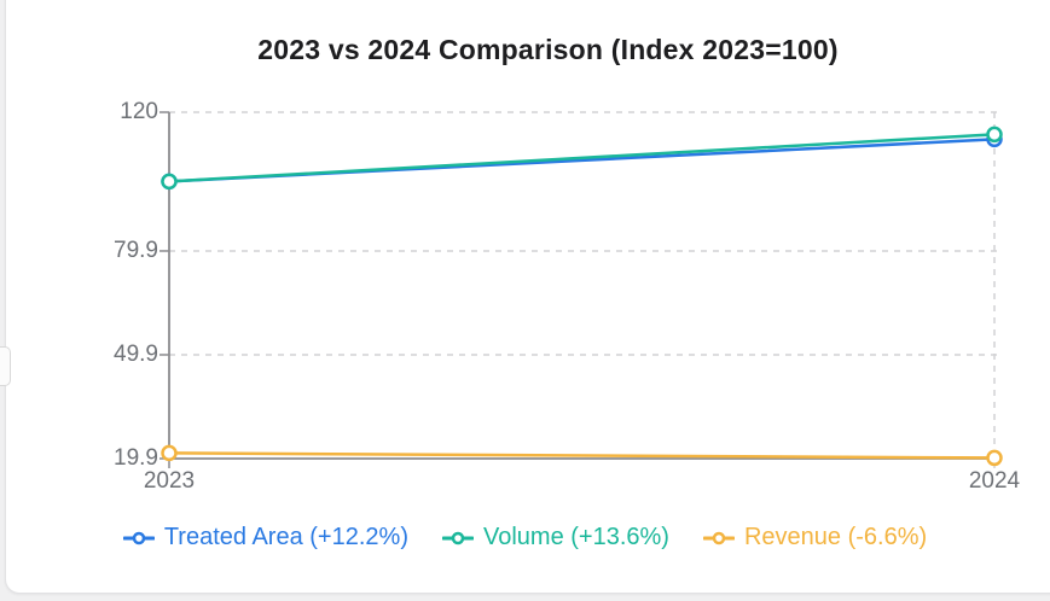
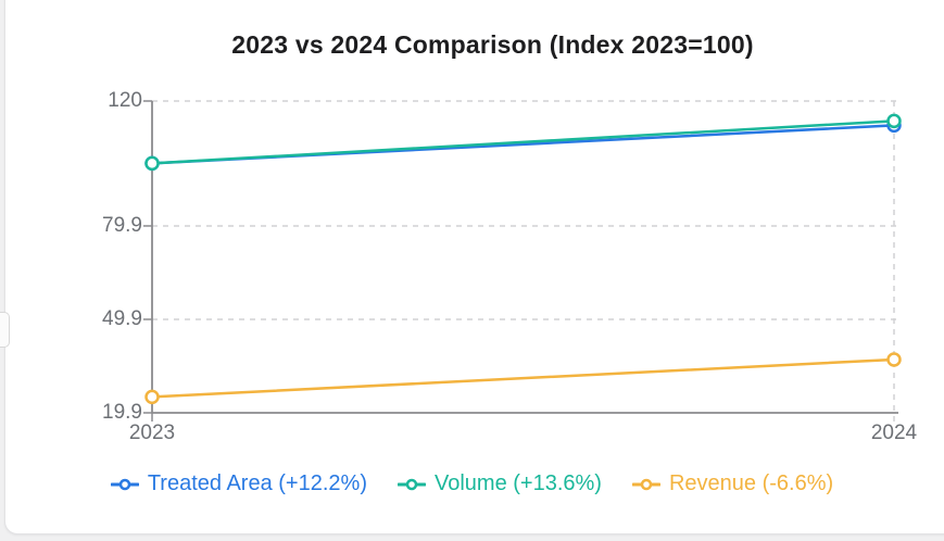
Revenue (-6.6%)/2023: 22 -> 25
Revenue (-6.6%)/2024: 20 -> 37
